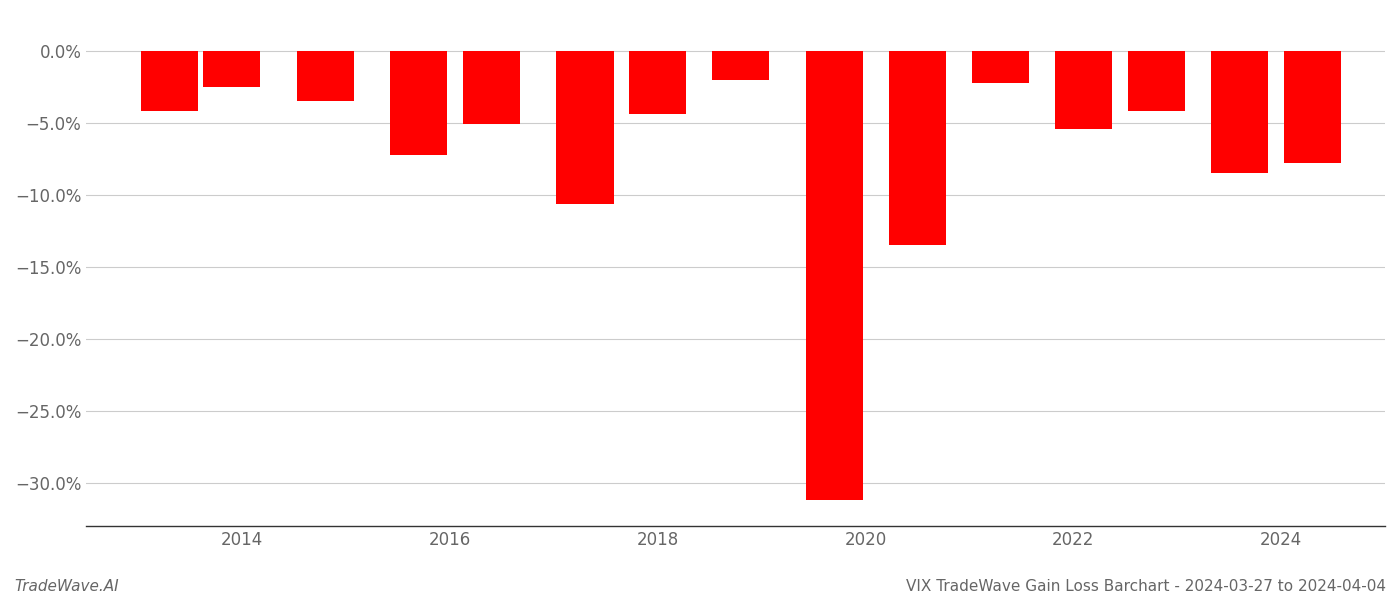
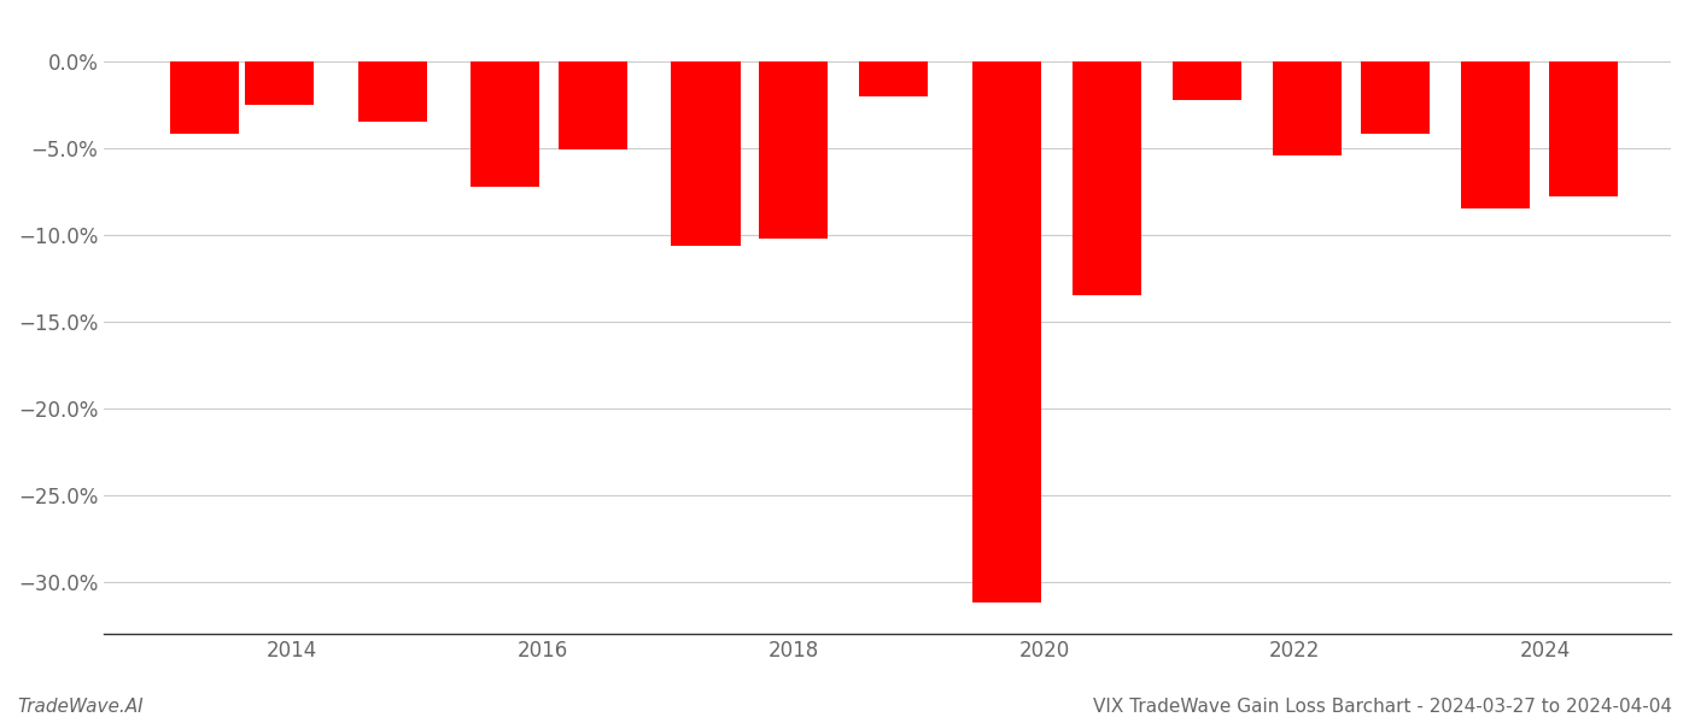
2018: -4.4% -> -10.2%
